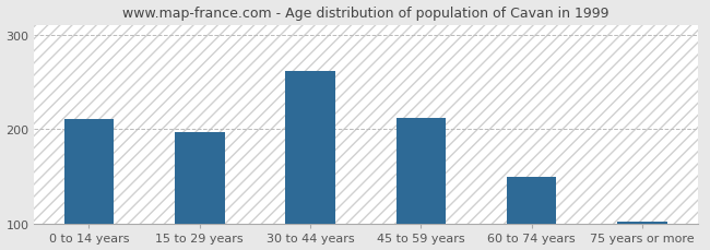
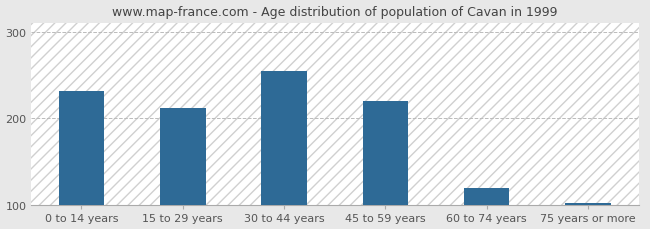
0 to 14 years: 211 -> 232
15 to 29 years: 197 -> 212
30 to 44 years: 262 -> 254
45 to 59 years: 212 -> 220
60 to 74 years: 150 -> 120
